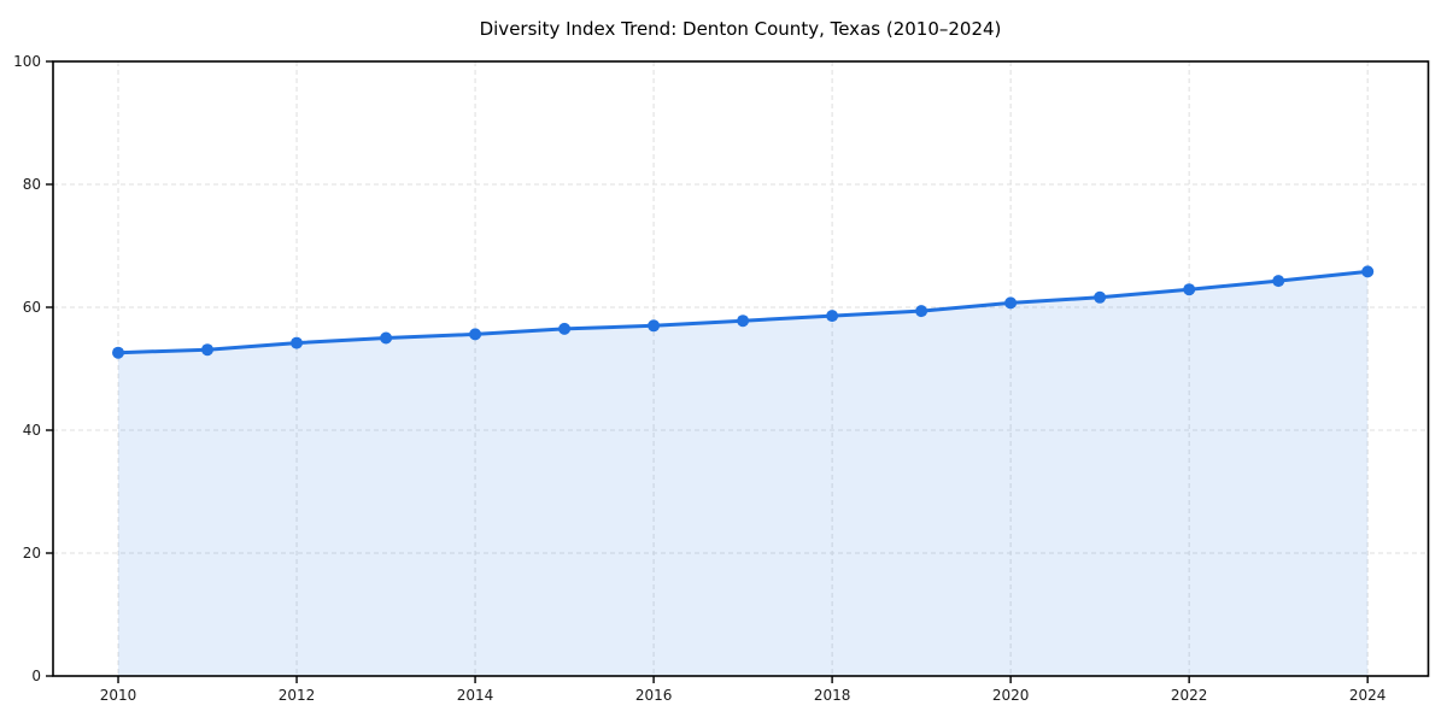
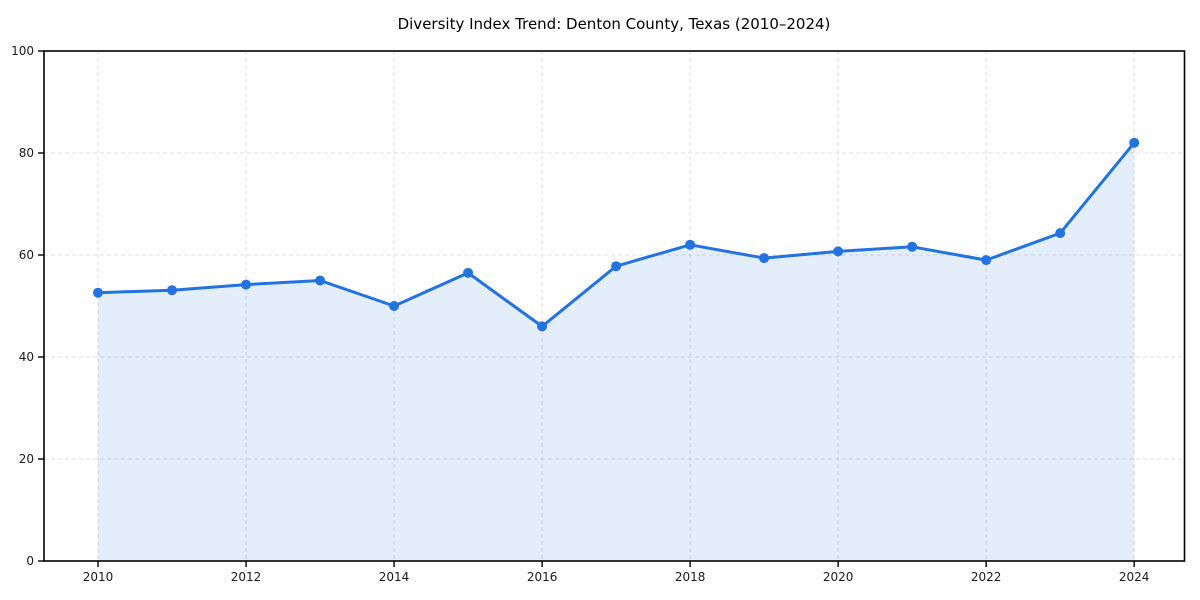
2014: 56 -> 50
2016: 57 -> 46
2018: 59 -> 62
2022: 63 -> 59
2024: 66 -> 82
